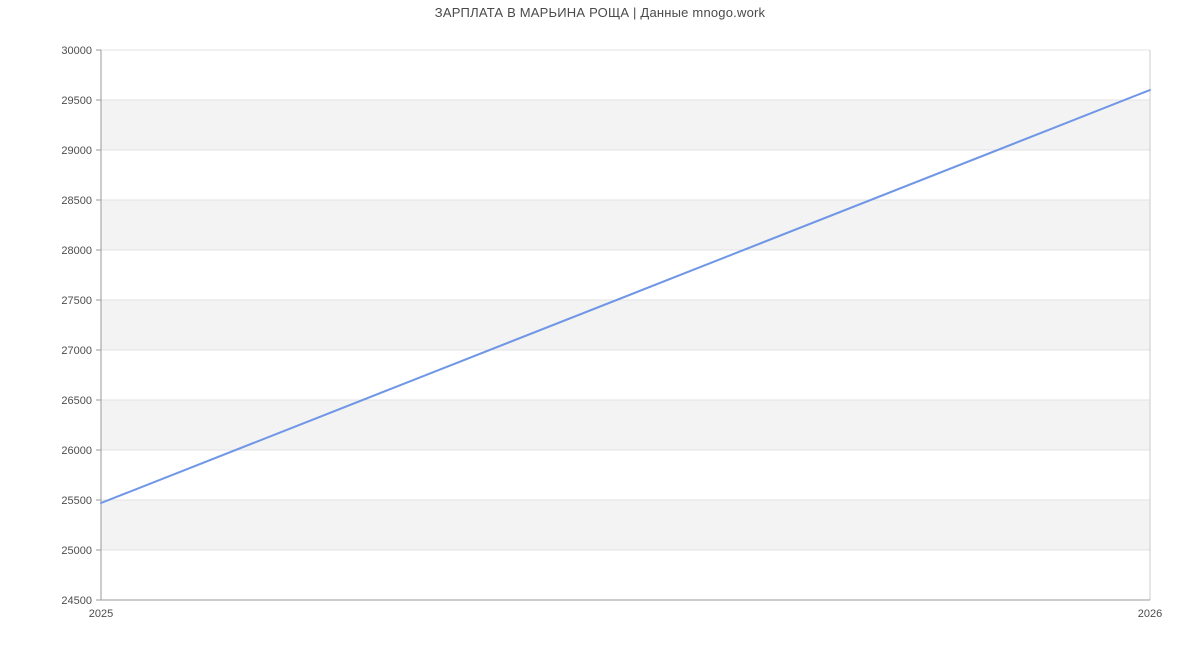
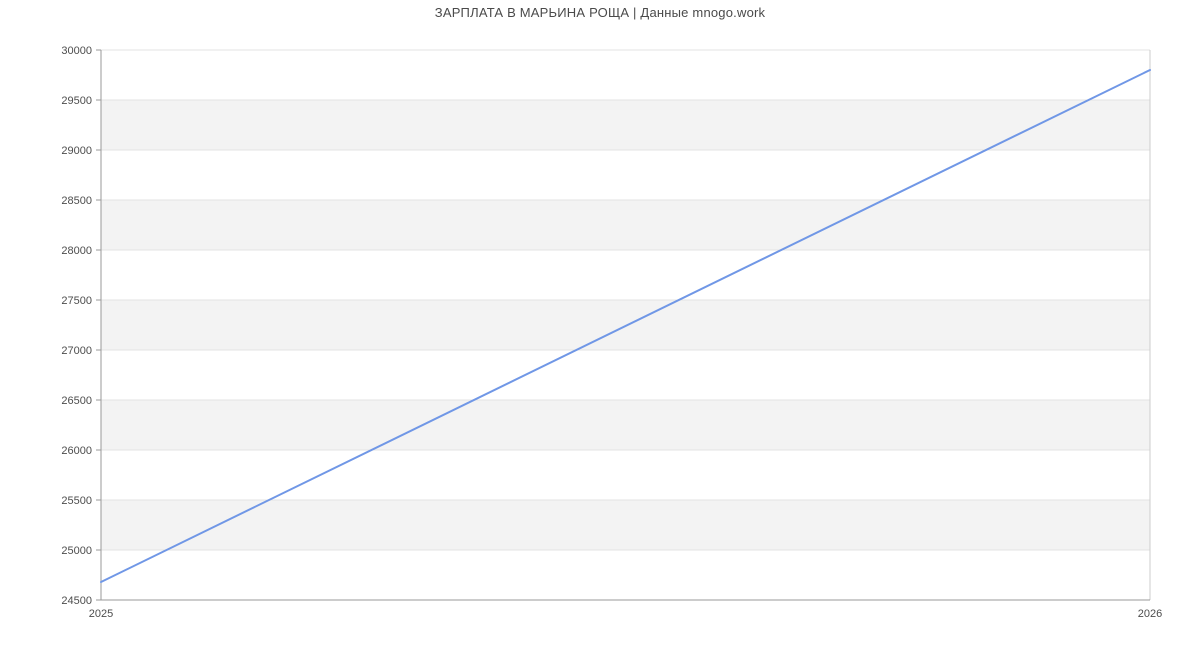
2025: 25470 -> 24680
2026: 29600 -> 29800
